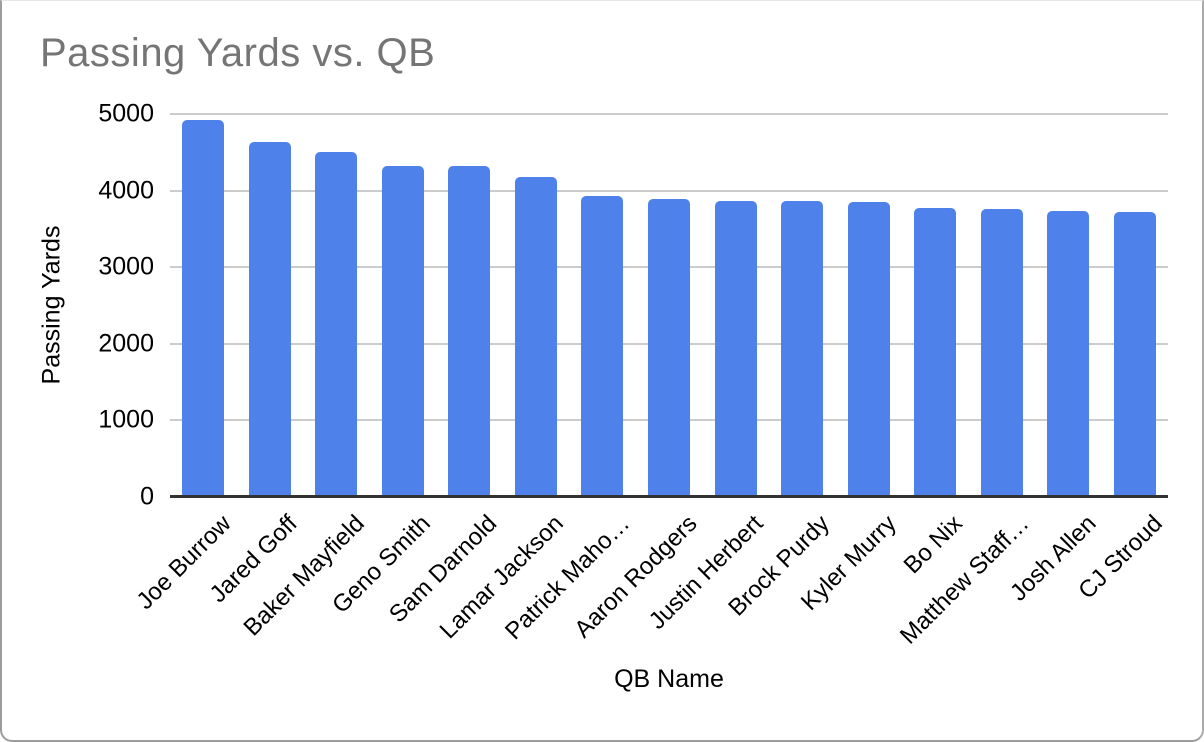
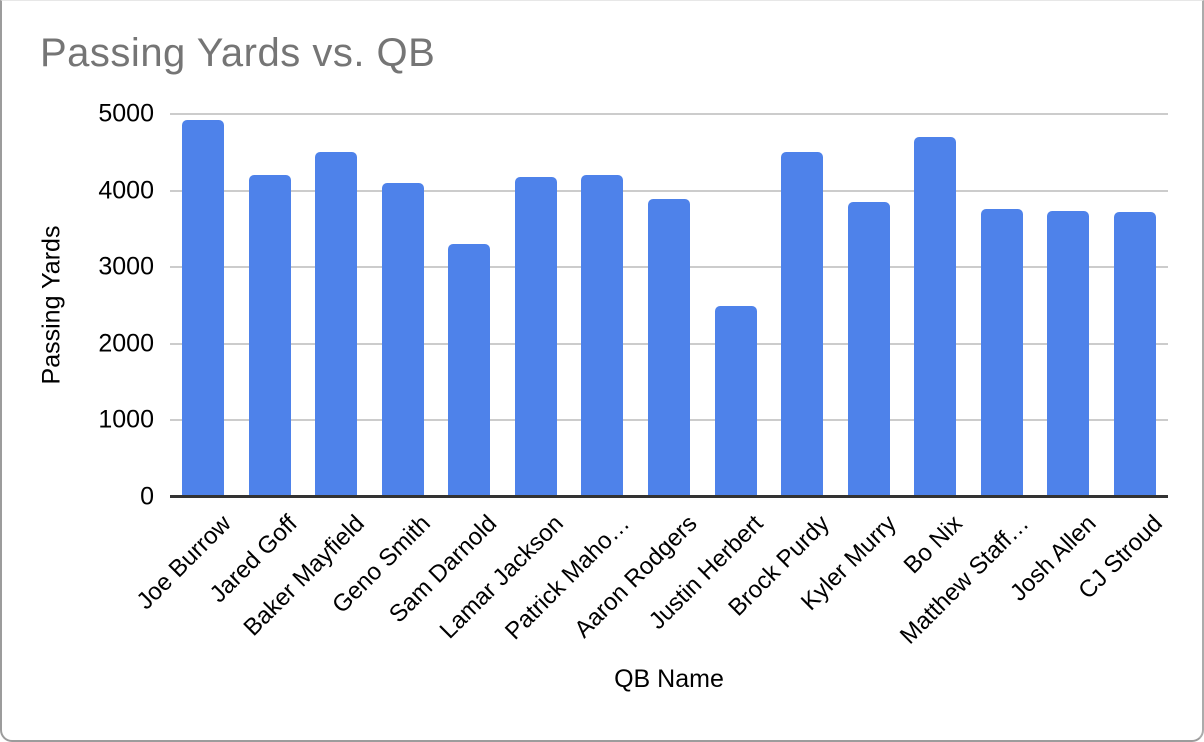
Jared Goff: 4600 -> 4200
Geno Smith: 4300 -> 4100
Sam Darnold: 4300 -> 3300
Patrick Maho…: 3900 -> 4200
Justin Herbert: 3900 -> 2500
Brock Purdy: 3900 -> 4500
Bo Nix: 3800 -> 4700
